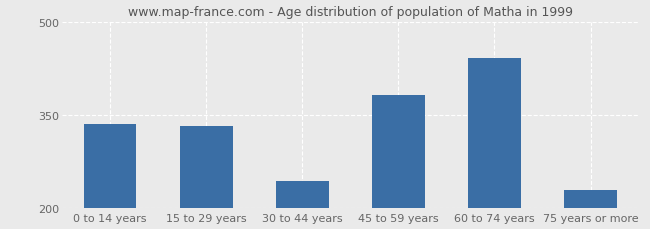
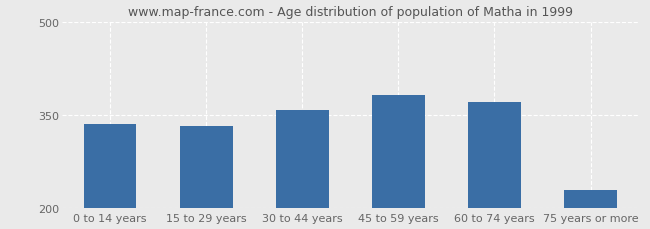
30 to 44 years: 244 -> 358
60 to 74 years: 442 -> 370
